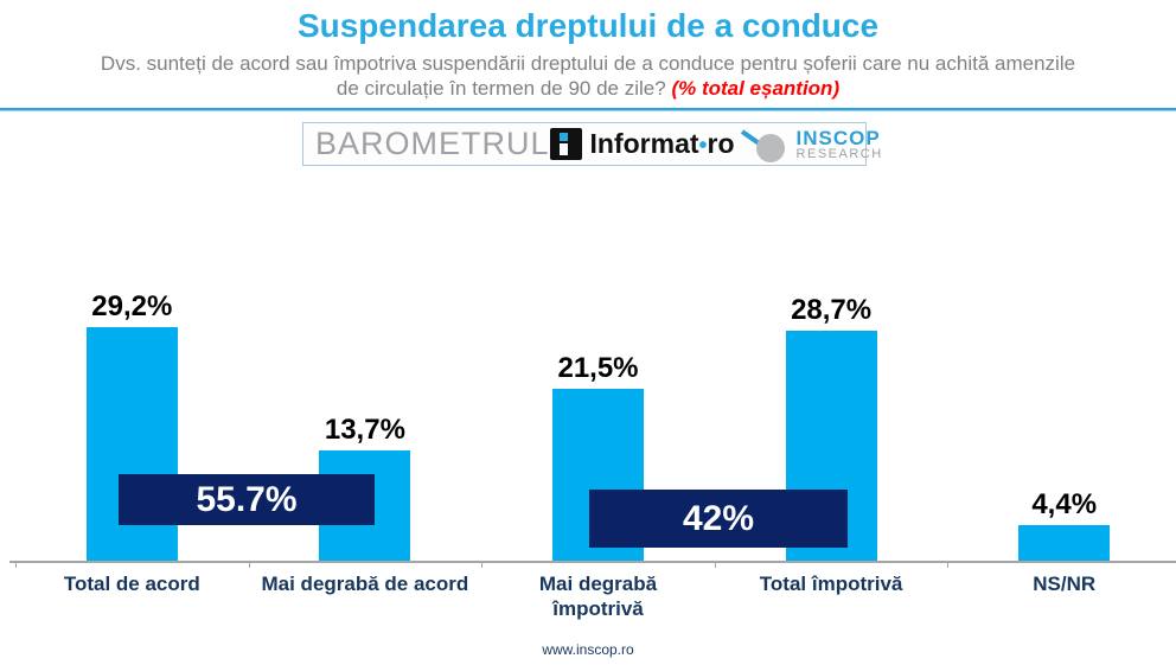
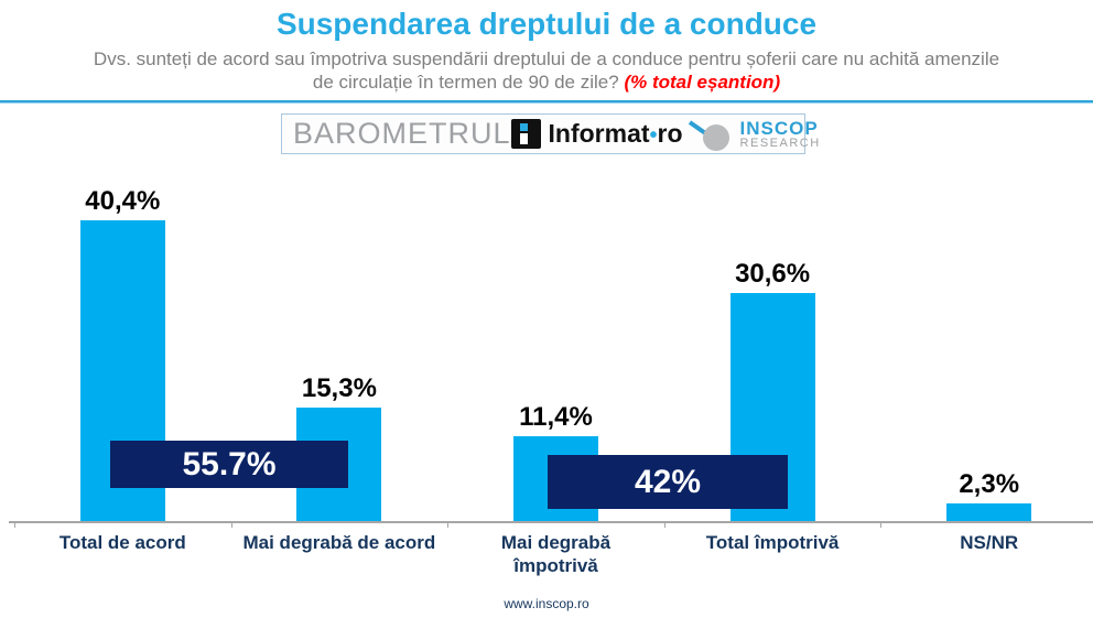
Total de acord: 29,2% -> 40,4%
Mai degrabă de acord: 13,7% -> 15,3%
Mai degrabă împotrivă: 21,5% -> 11,4%
Total împotrivă: 28,7% -> 30,6%
NS/NR: 4,4% -> 2,3%
